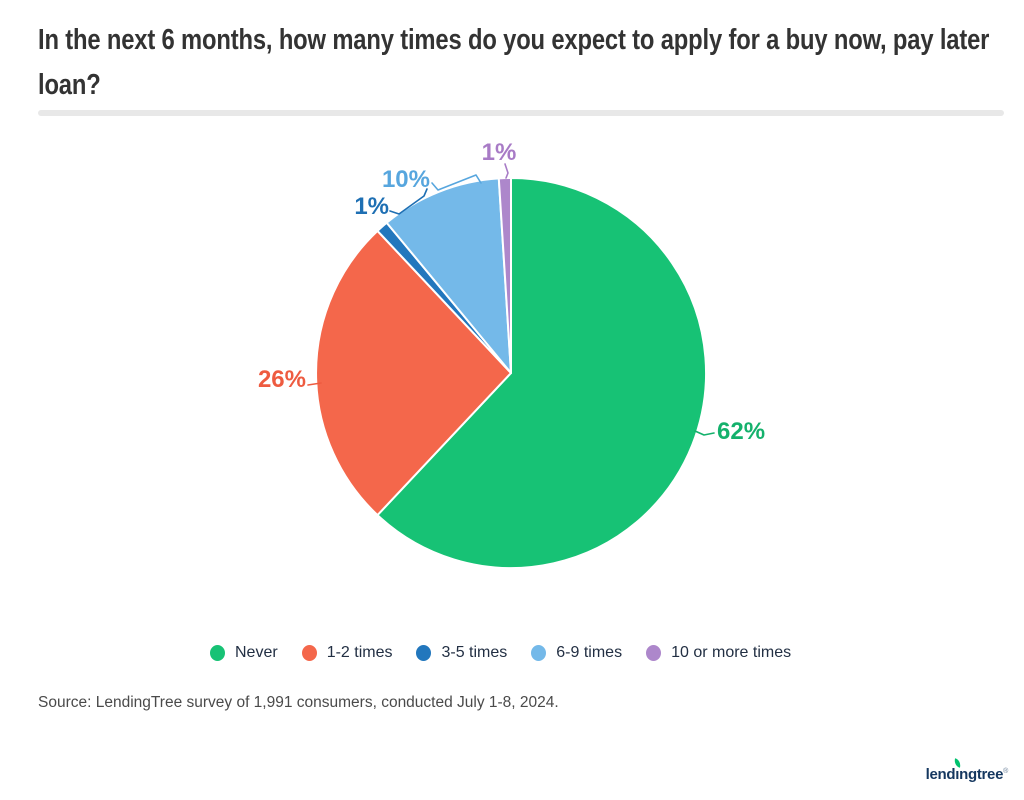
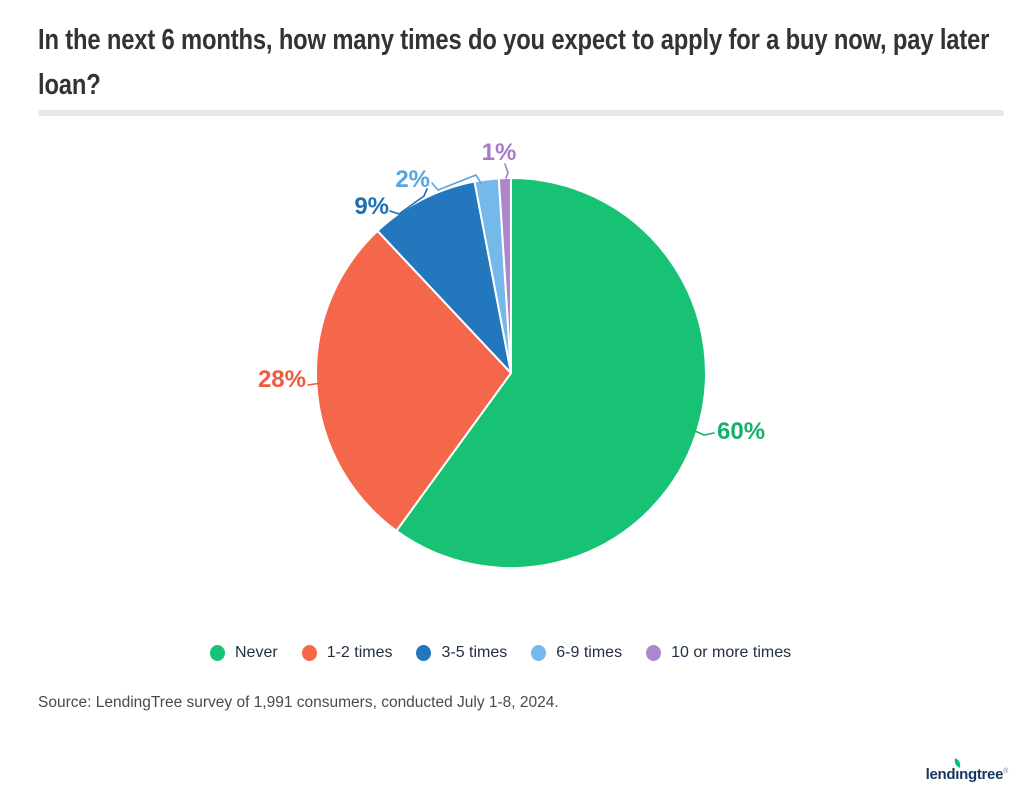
Never: 62% -> 60%
1-2 times: 26% -> 28%
3-5 times: 1% -> 9%
6-9 times: 10% -> 2%
